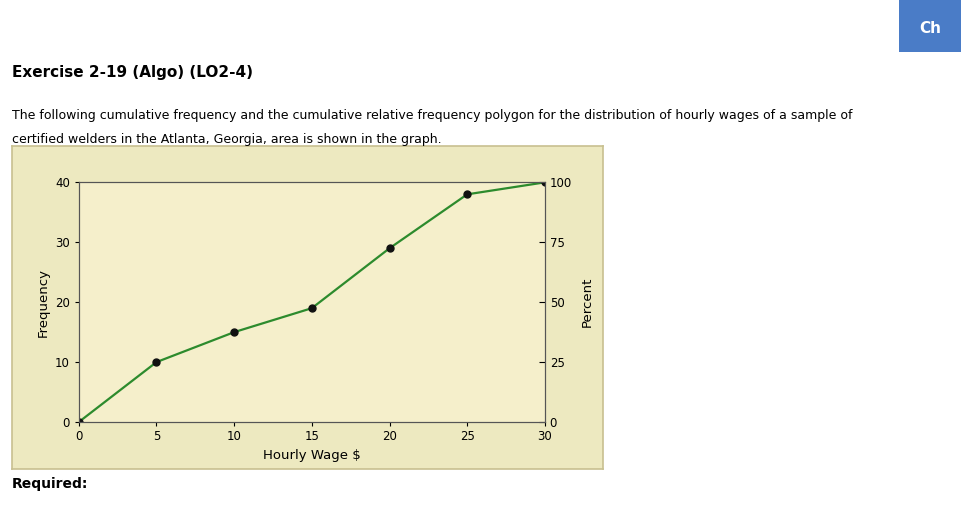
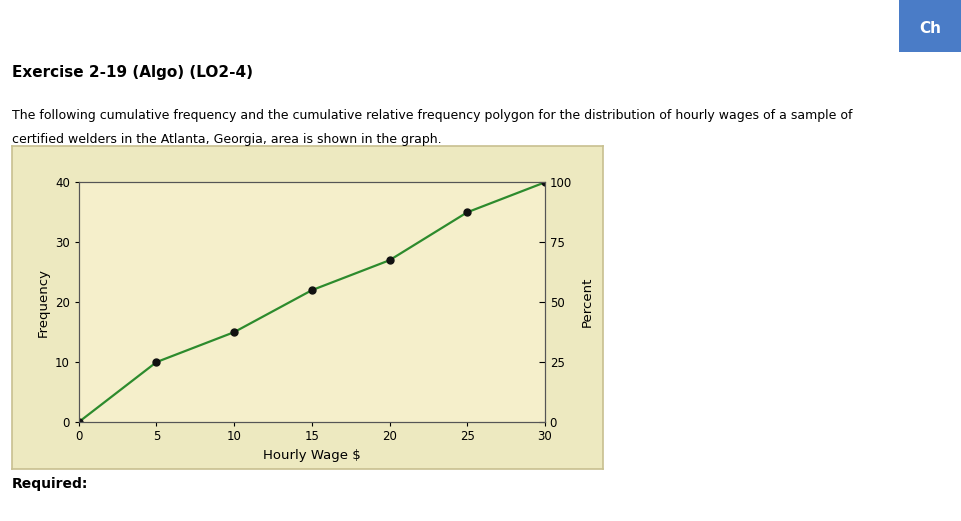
15: 19 -> 22
20: 29 -> 27
25: 38 -> 35
